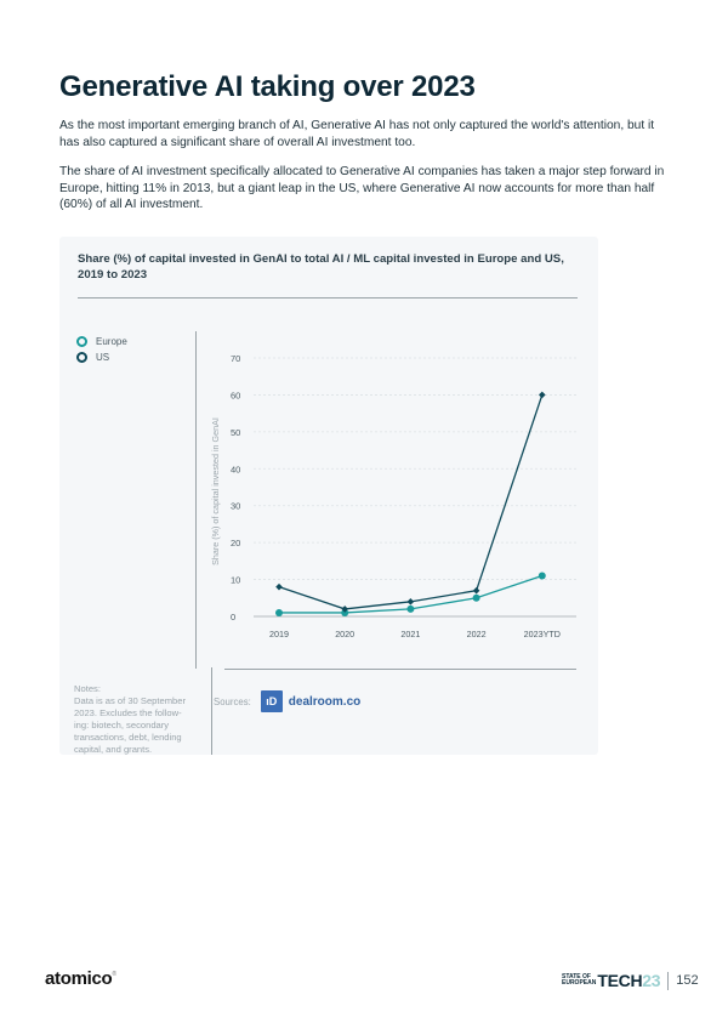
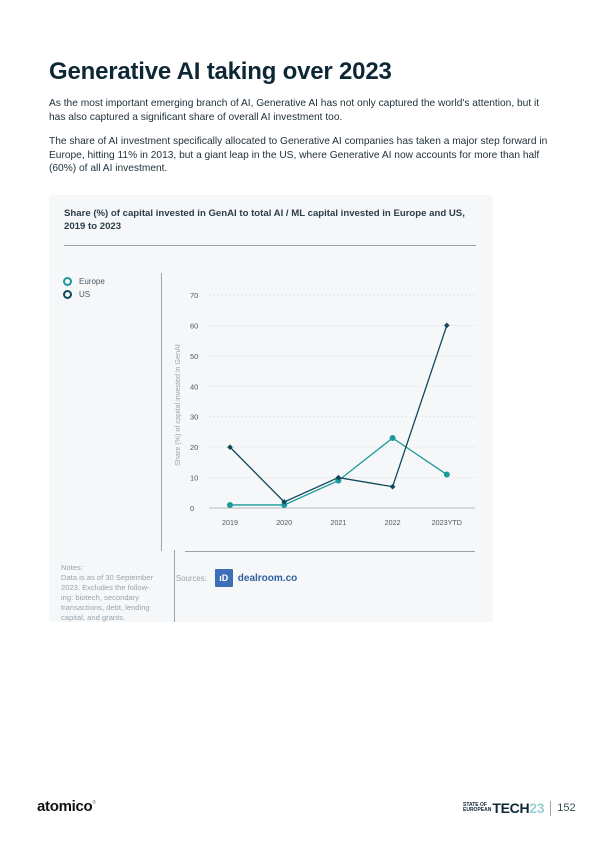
US/2019: 8 -> 20
Europe/2021: 2 -> 9
US/2021: 4 -> 10
Europe/2022: 5 -> 23
